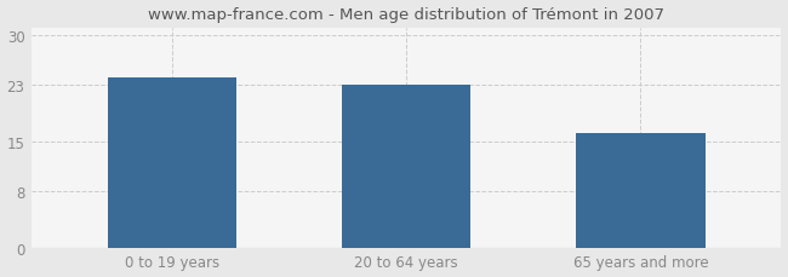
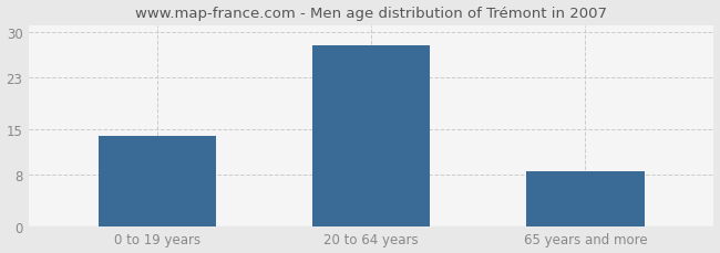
0 to 19 years: 24.0 -> 14.0
20 to 64 years: 23.0 -> 28.0
65 years and more: 16.2 -> 8.5
